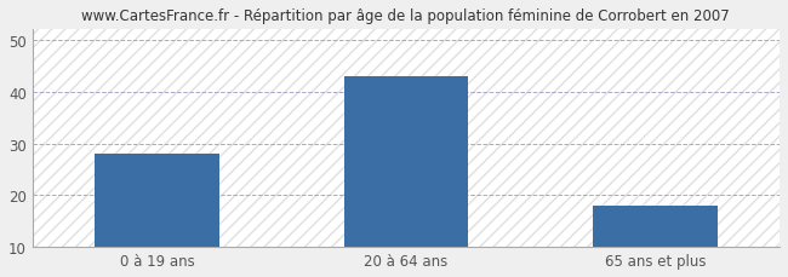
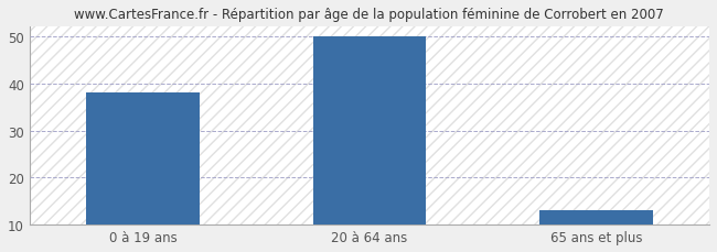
0 à 19 ans: 28 -> 38
20 à 64 ans: 43 -> 50
65 ans et plus: 18 -> 13
